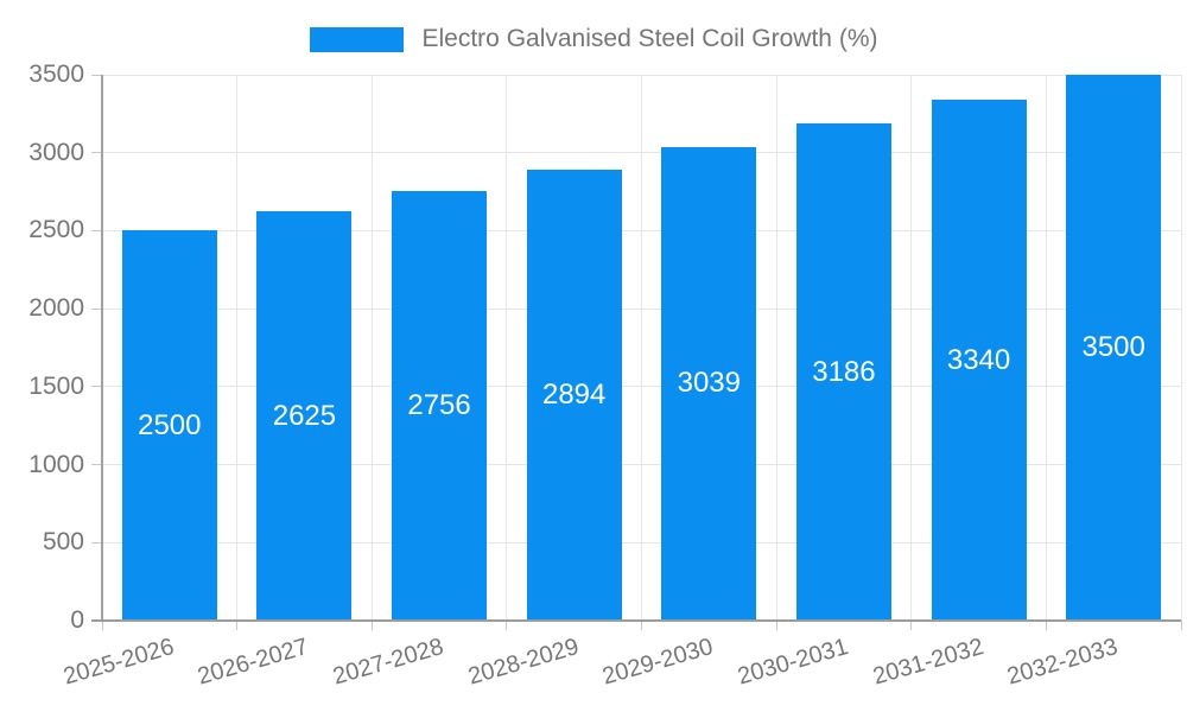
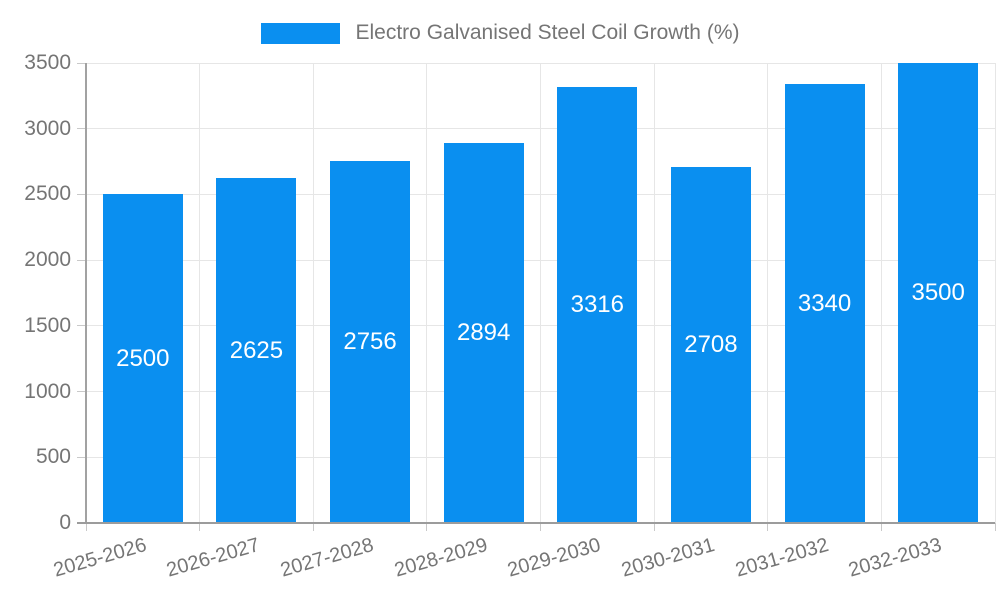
2029-2030: 3039 -> 3316
2030-2031: 3186 -> 2708
